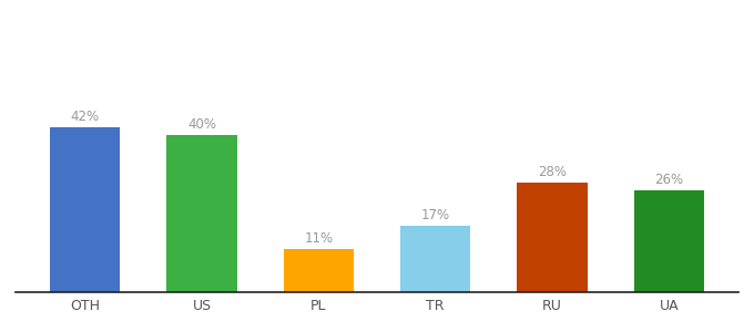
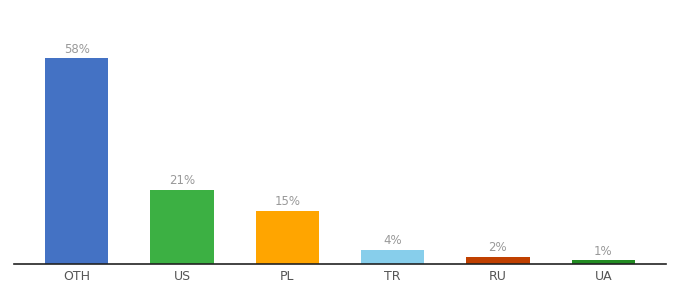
OTH: 42% -> 58%
US: 40% -> 21%
PL: 11% -> 15%
TR: 17% -> 4%
RU: 28% -> 2%
UA: 26% -> 1%
